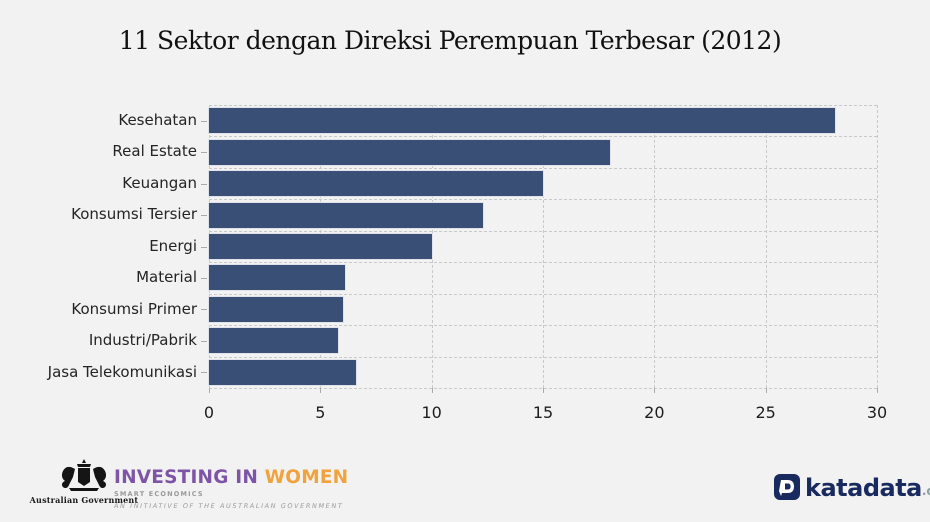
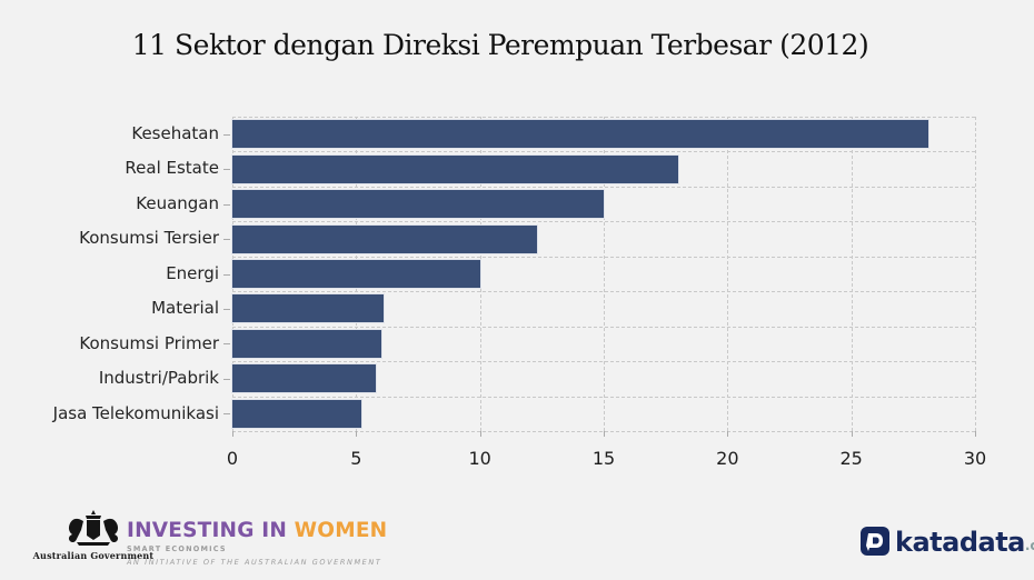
Jasa Telekomunikasi: 6.6 -> 5.2
